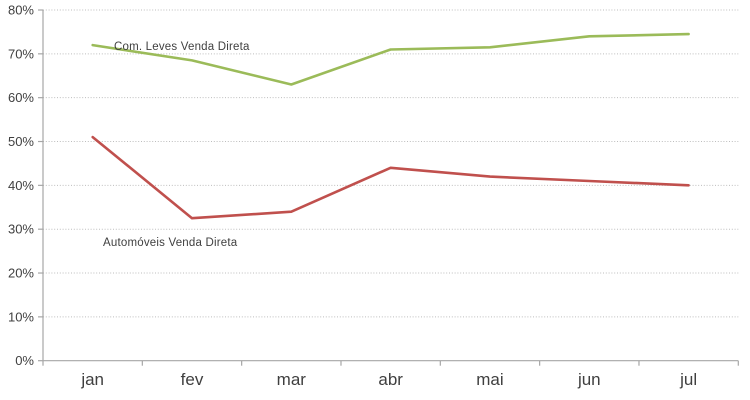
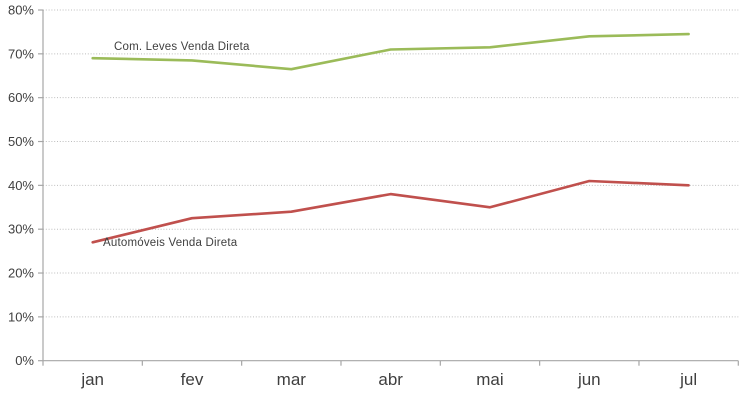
Com. Leves Venda Direta/jan: 72% -> 69%
Automóveis Venda Direta/jan: 51% -> 27%
Com. Leves Venda Direta/mar: 63% -> 66%
Automóveis Venda Direta/abr: 44% -> 38%
Automóveis Venda Direta/mai: 42% -> 35%
